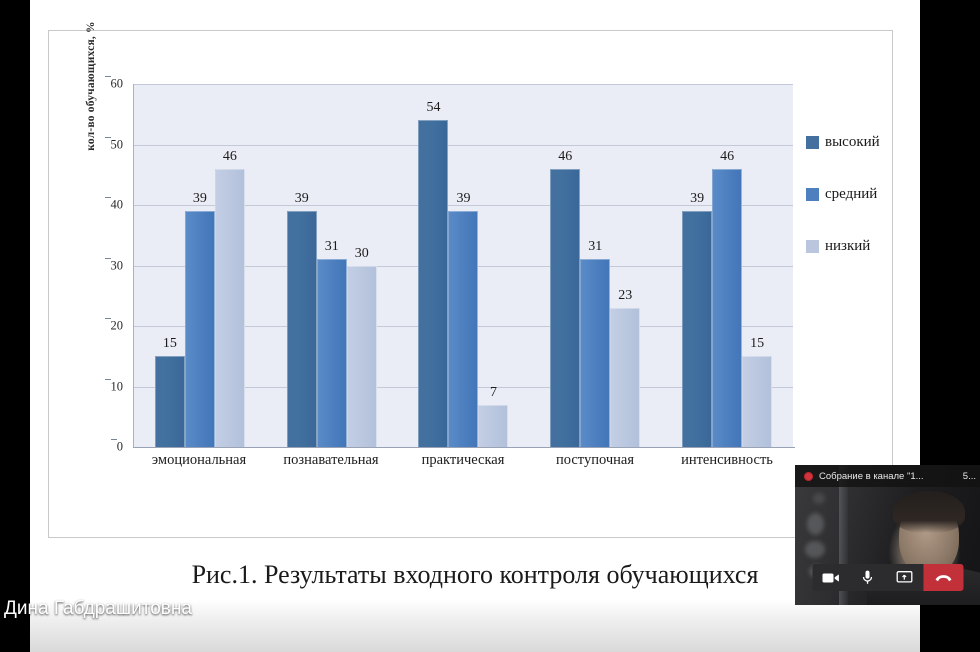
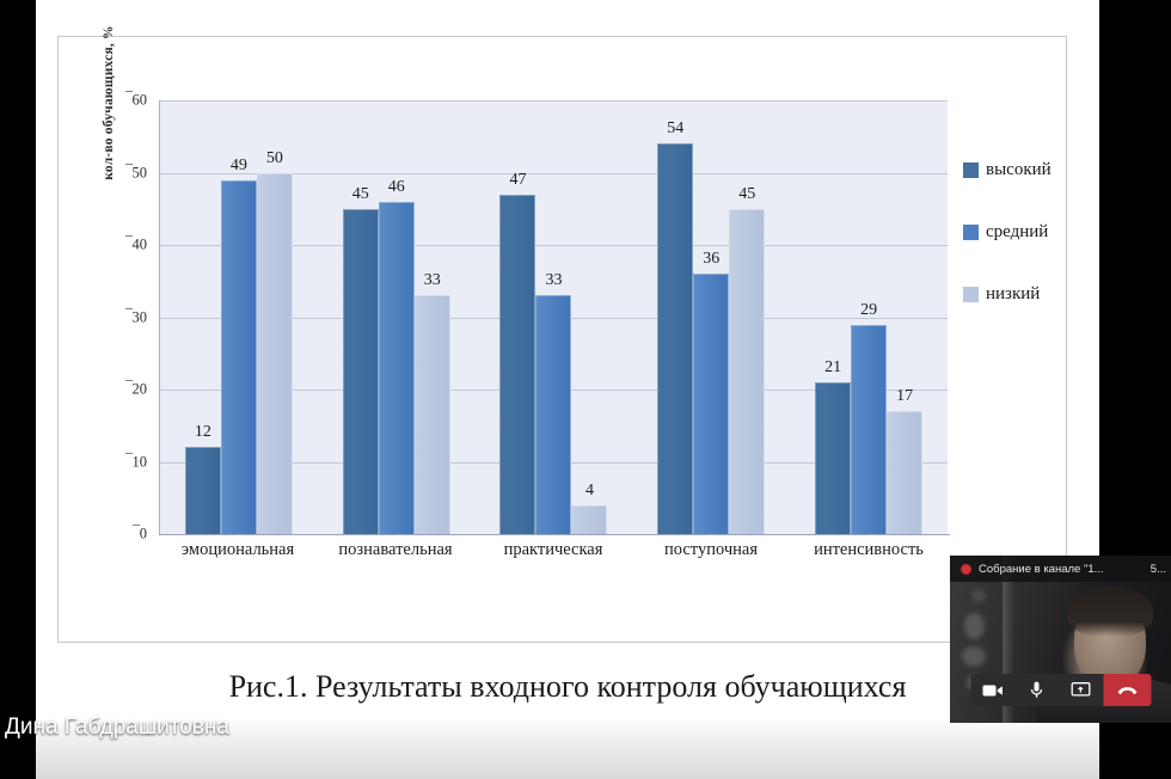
высокий/эмоциональная: 15 -> 12
средний/эмоциональная: 39 -> 49
низкий/эмоциональная: 46 -> 50
высокий/познавательная: 39 -> 45
средний/познавательная: 31 -> 46
низкий/познавательная: 30 -> 33
высокий/практическая: 54 -> 47
средний/практическая: 39 -> 33
низкий/практическая: 7 -> 4
высокий/поступочная: 46 -> 54
средний/поступочная: 31 -> 36
низкий/поступочная: 23 -> 45
высокий/интенсивность: 39 -> 21
средний/интенсивность: 46 -> 29
низкий/интенсивность: 15 -> 17
